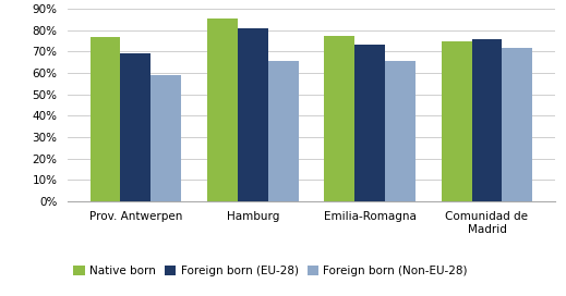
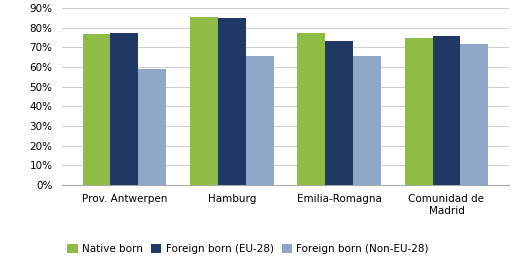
Foreign born (EU-28)/Prov. Antwerpen: 69% -> 77%
Foreign born (EU-28)/Hamburg: 81% -> 85%
